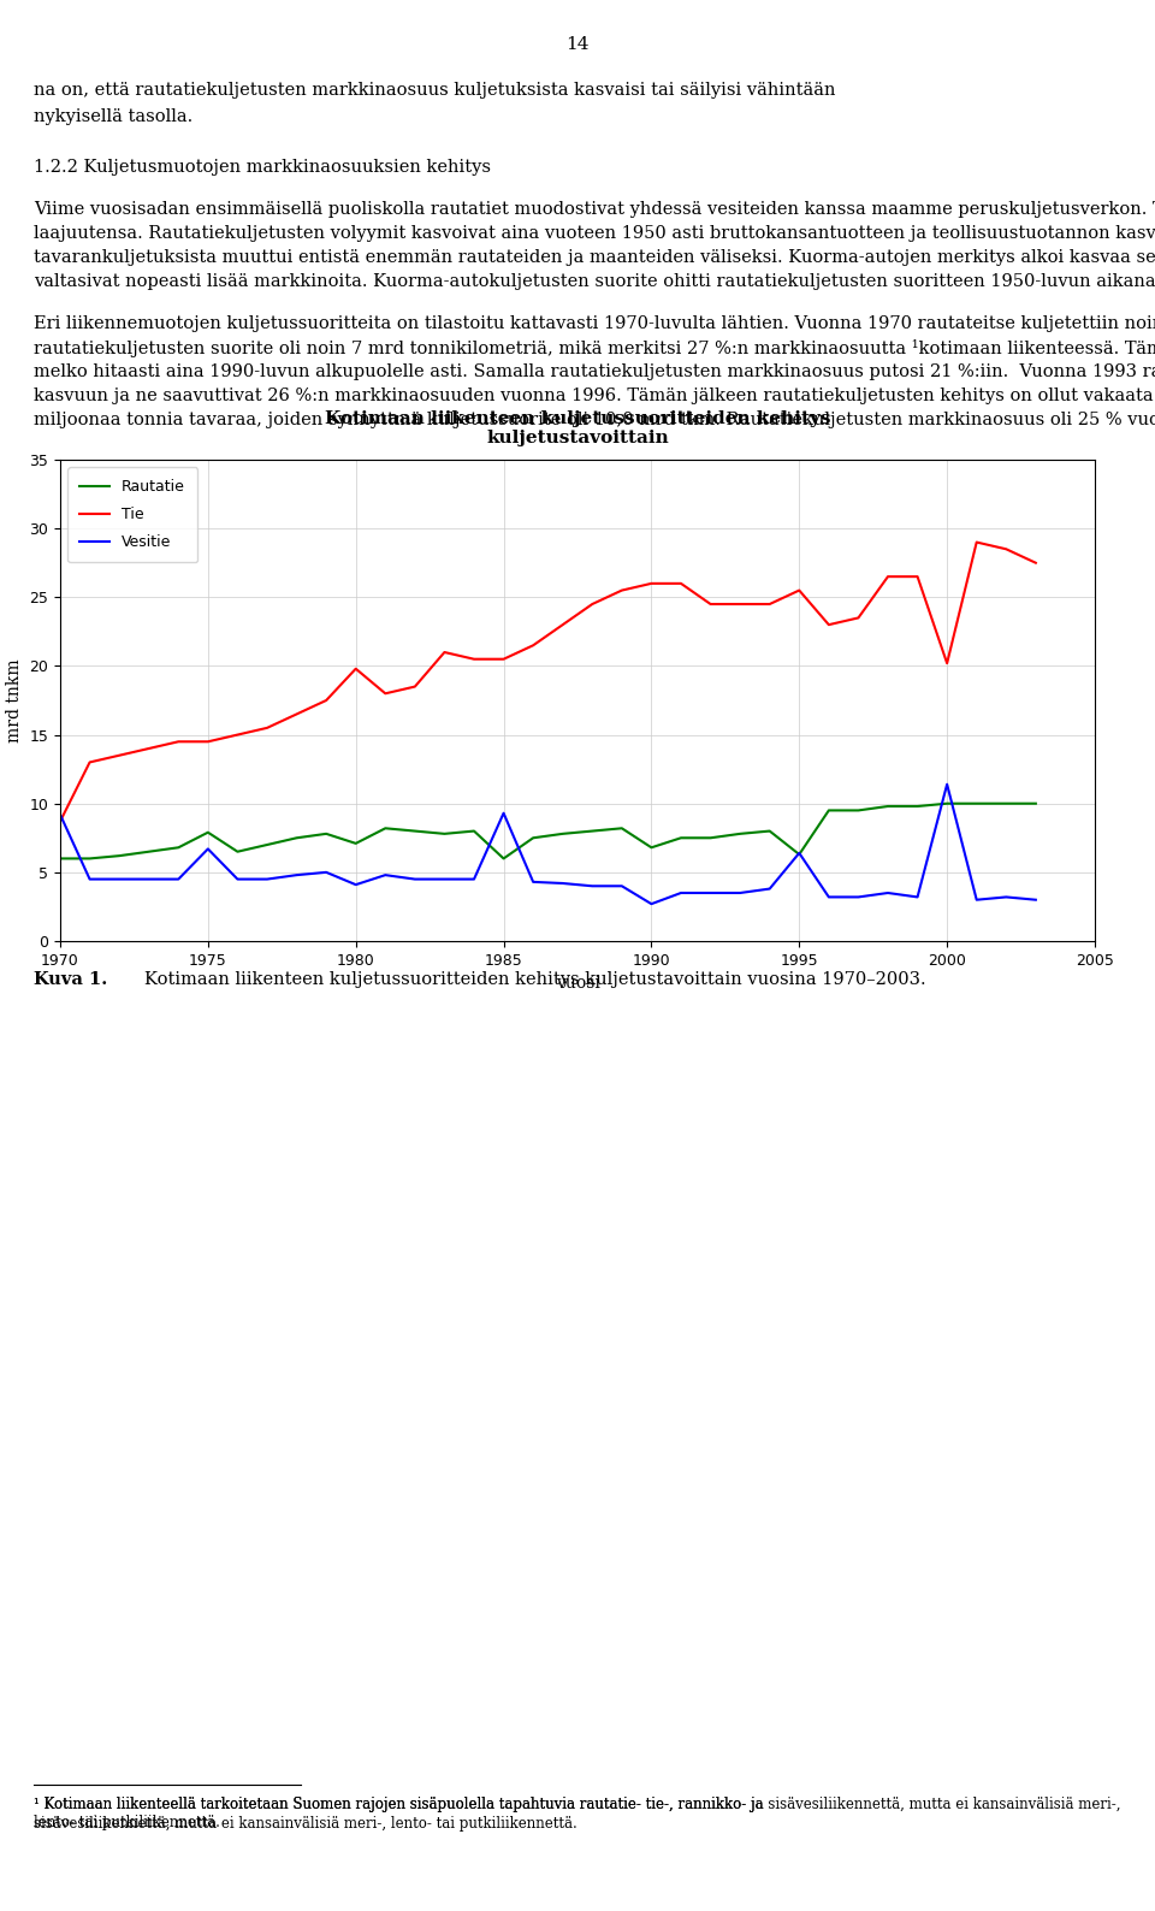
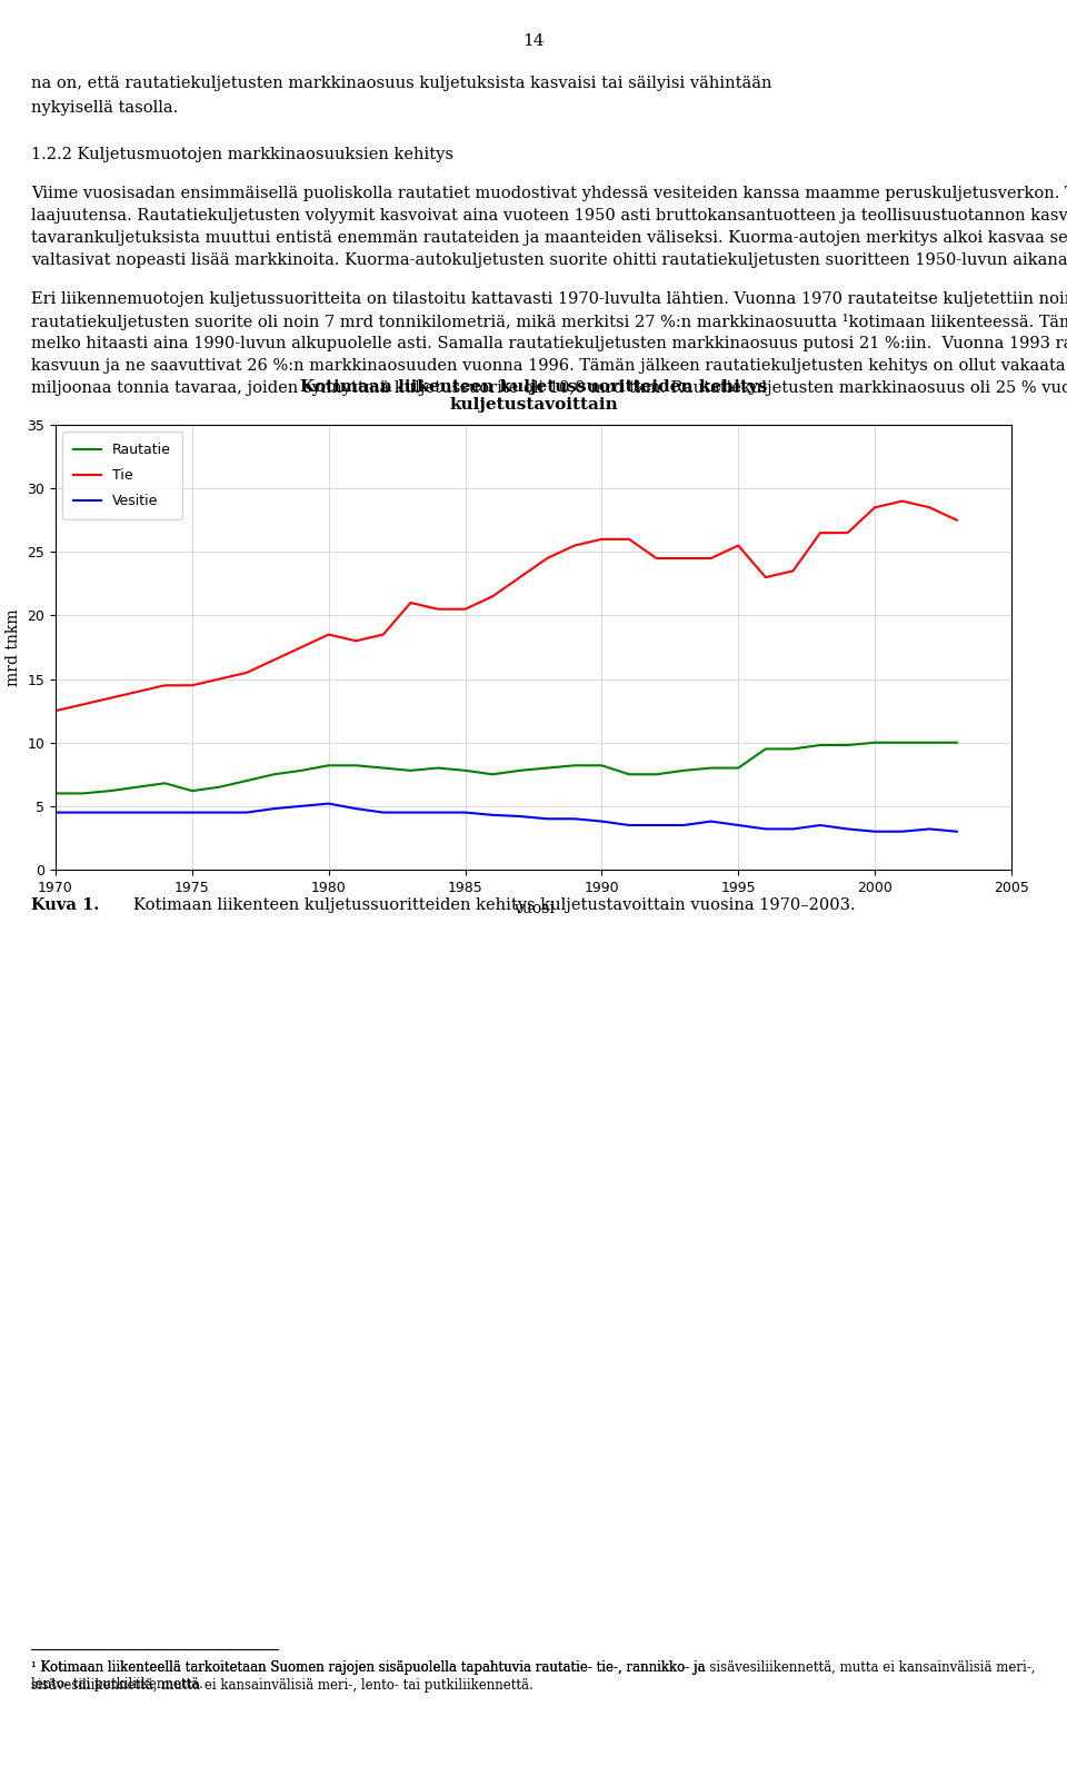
Tie/1970: 8.7 -> 12.5
Vesitie/1970: 9.2 -> 4.5
Rautatie/1975: 7.9 -> 6.2
Vesitie/1975: 6.7 -> 4.5
Rautatie/1980: 7.1 -> 8.2
Tie/1980: 19.8 -> 18.5
Vesitie/1980: 4.1 -> 5.2
Rautatie/1985: 6.0 -> 7.8
Vesitie/1985: 9.3 -> 4.5
Rautatie/1990: 6.8 -> 8.2
Vesitie/1990: 2.7 -> 3.8
Rautatie/1995: 6.3 -> 8.0
Vesitie/1995: 6.4 -> 3.5
Tie/2000: 20.2 -> 28.5
Vesitie/2000: 11.4 -> 3.0
